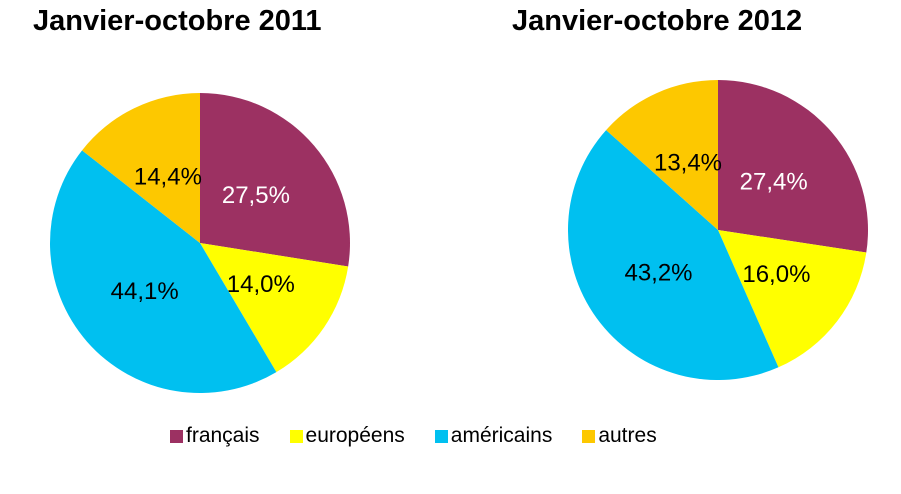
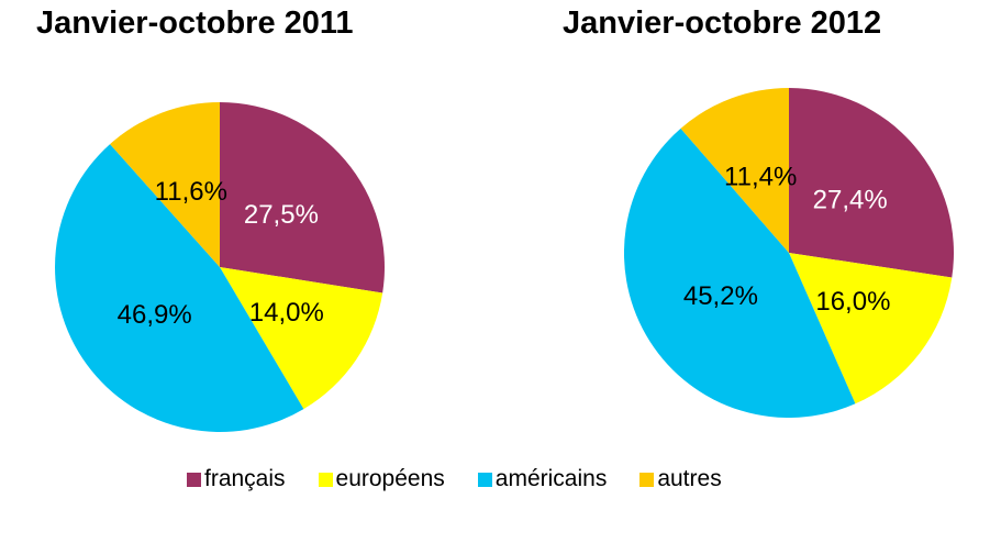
Janvier-octobre 2011/américains: 44,1% -> 46,9%
Janvier-octobre 2011/autres: 14,4% -> 11,6%
Janvier-octobre 2012/américains: 43,2% -> 45,2%
Janvier-octobre 2012/autres: 13,4% -> 11,4%
